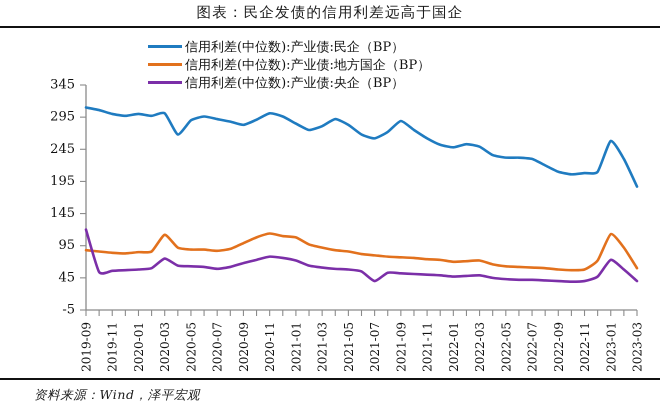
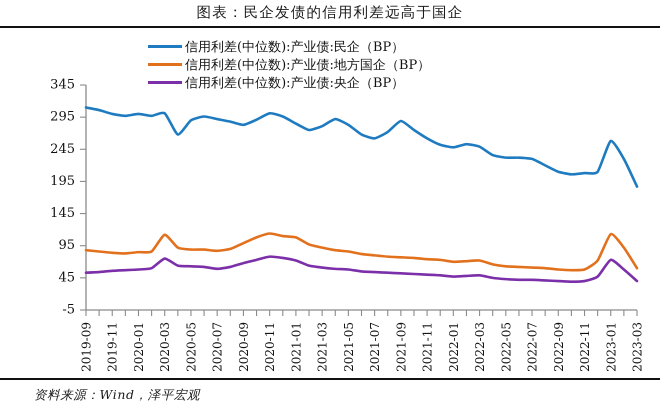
信用利差(中位数):产业债:央企（BP）/2019-09: 120 -> 50
信用利差(中位数):产业债:央企（BP）/2021-07: 40 -> 50
